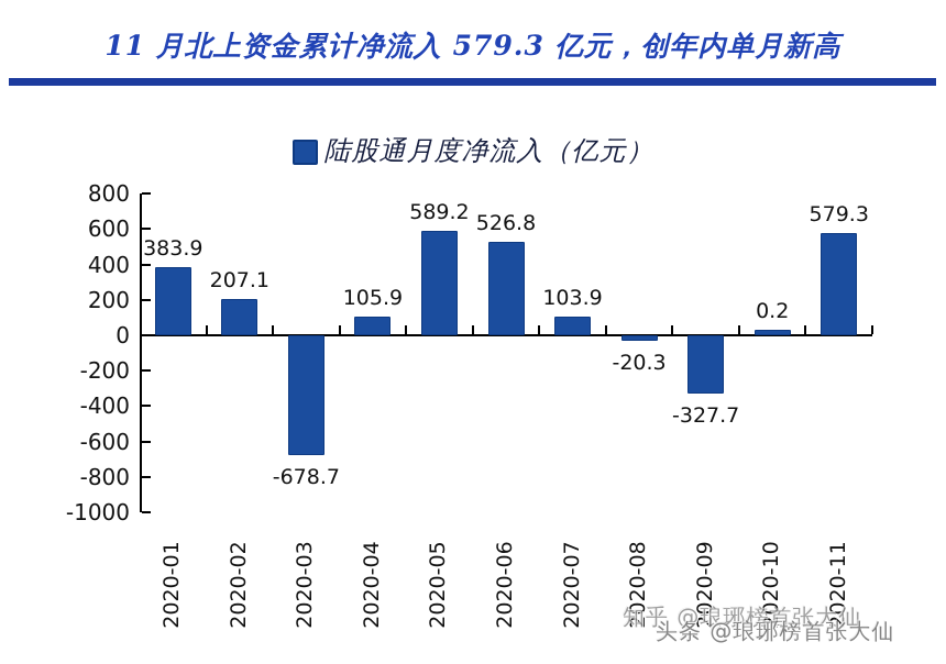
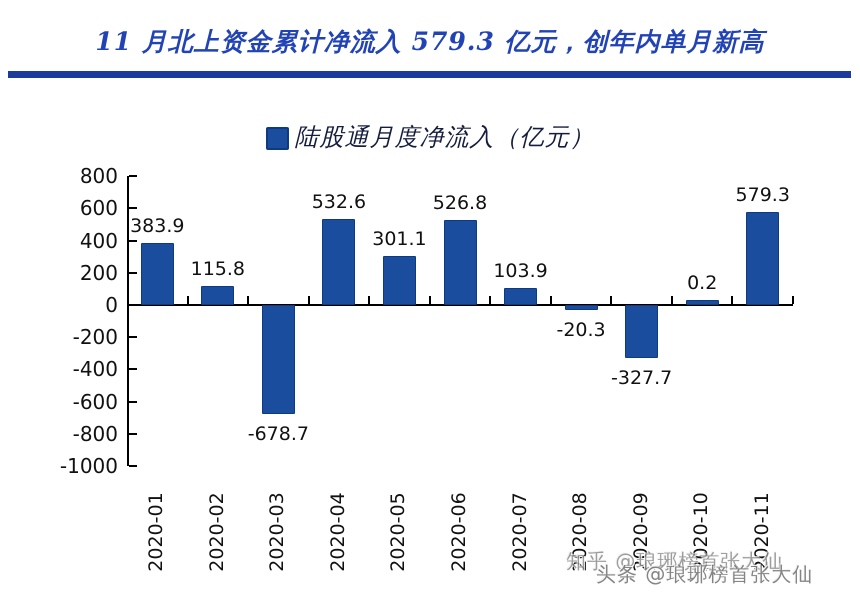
2020-02: 207.1 -> 115.8
2020-04: 105.9 -> 532.6
2020-05: 589.2 -> 301.1
